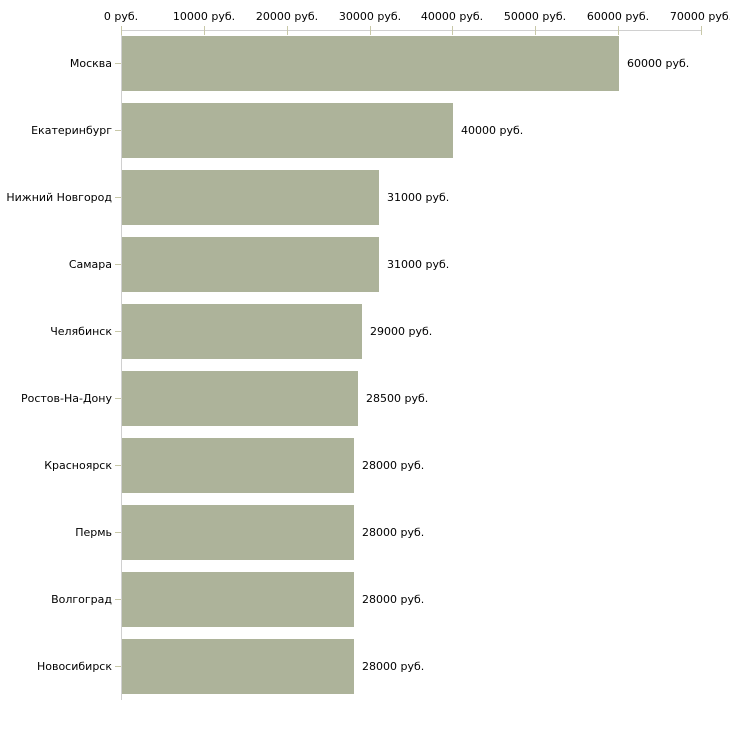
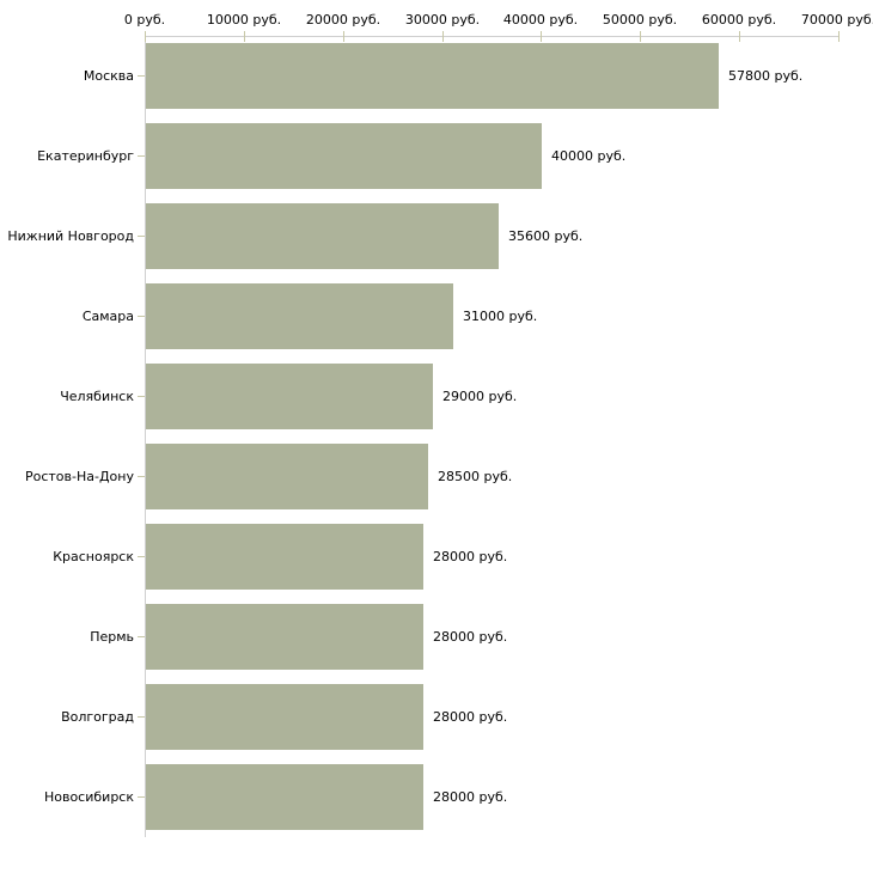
Москва: 60000 -> 57800
Нижний Новгород: 31000 -> 35600
